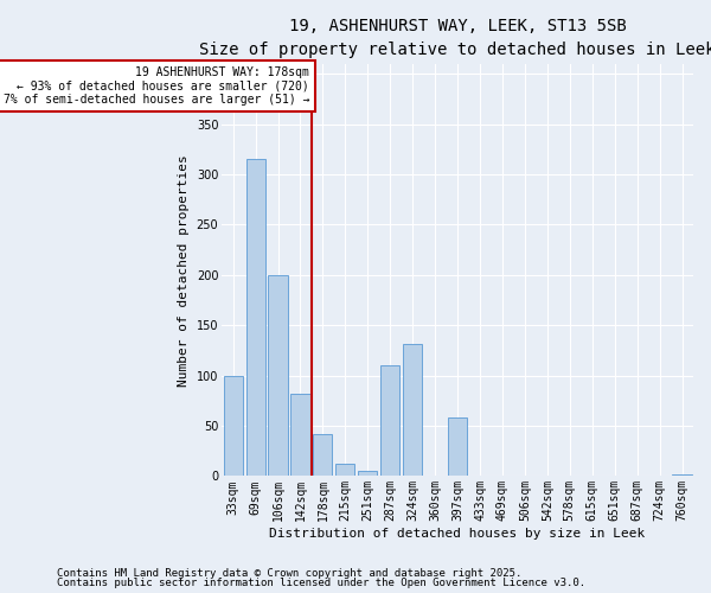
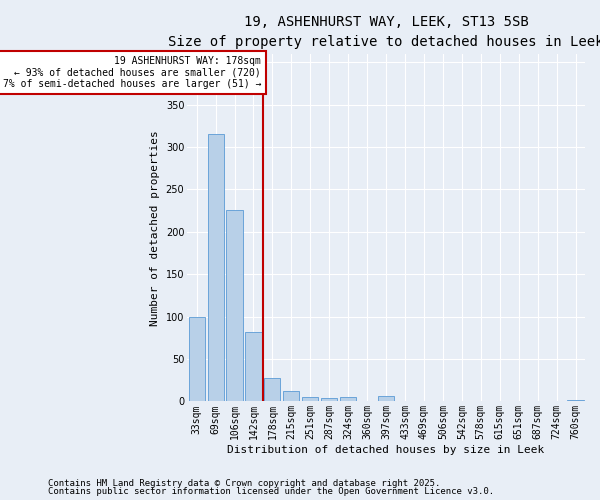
106sqm: 200 -> 226
178sqm: 42 -> 28
287sqm: 110 -> 4
324sqm: 132 -> 5
397sqm: 58 -> 6
